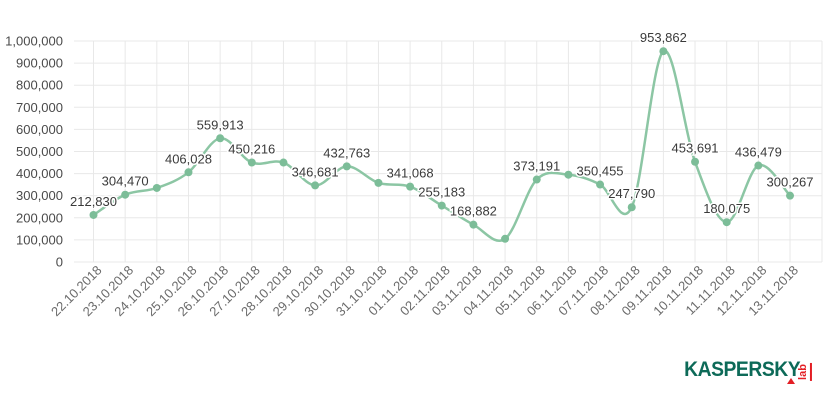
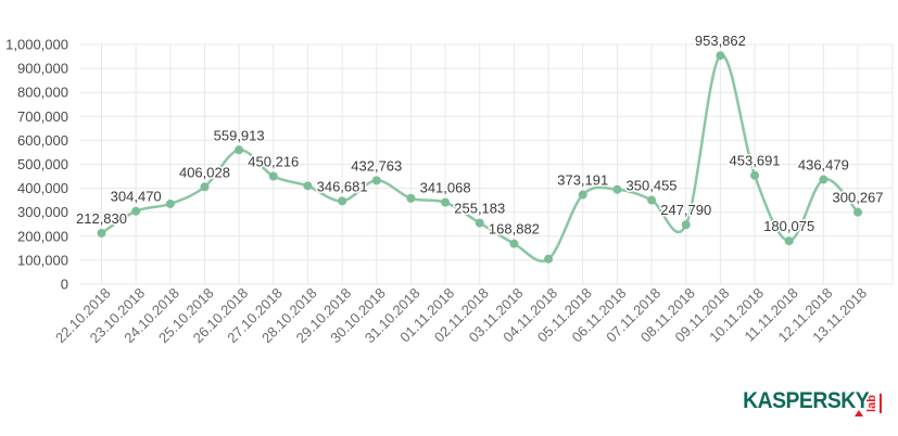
28.10.2018: 450000 -> 410000
